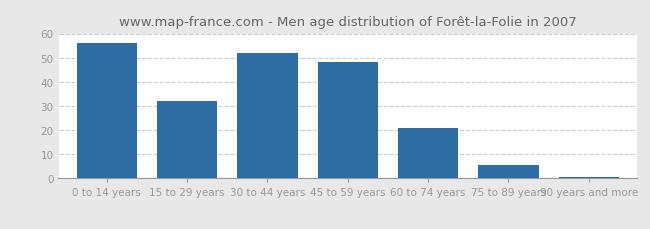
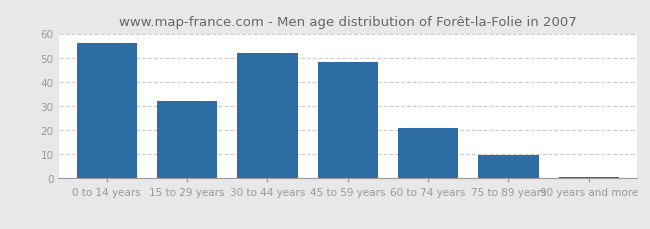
75 to 89 years: 5.5 -> 9.5
